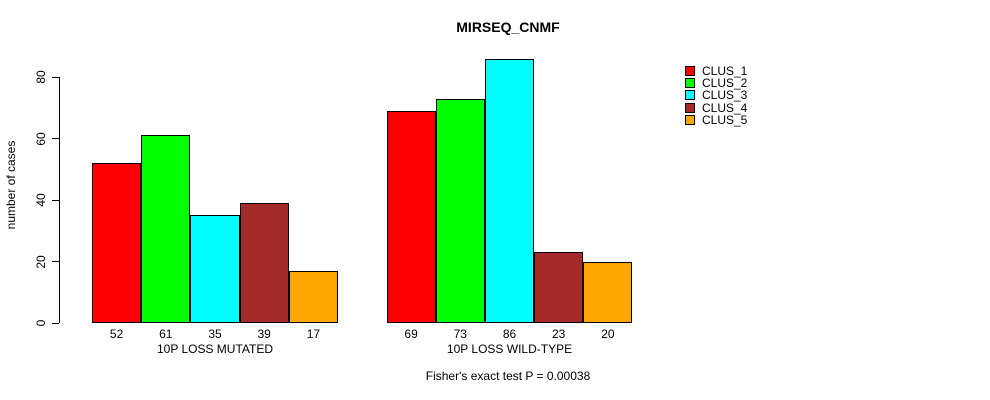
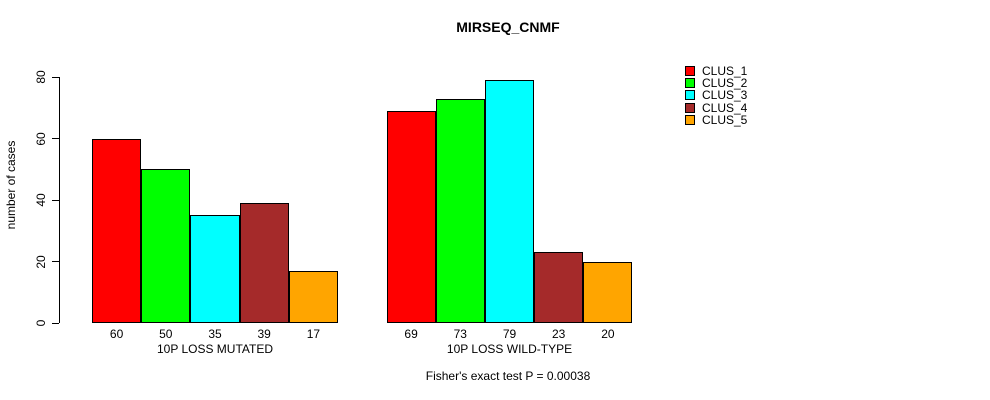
CLUS_1/10P LOSS MUTATED: 52 -> 60
CLUS_2/10P LOSS MUTATED: 61 -> 50
CLUS_3/10P LOSS WILD-TYPE: 86 -> 79
